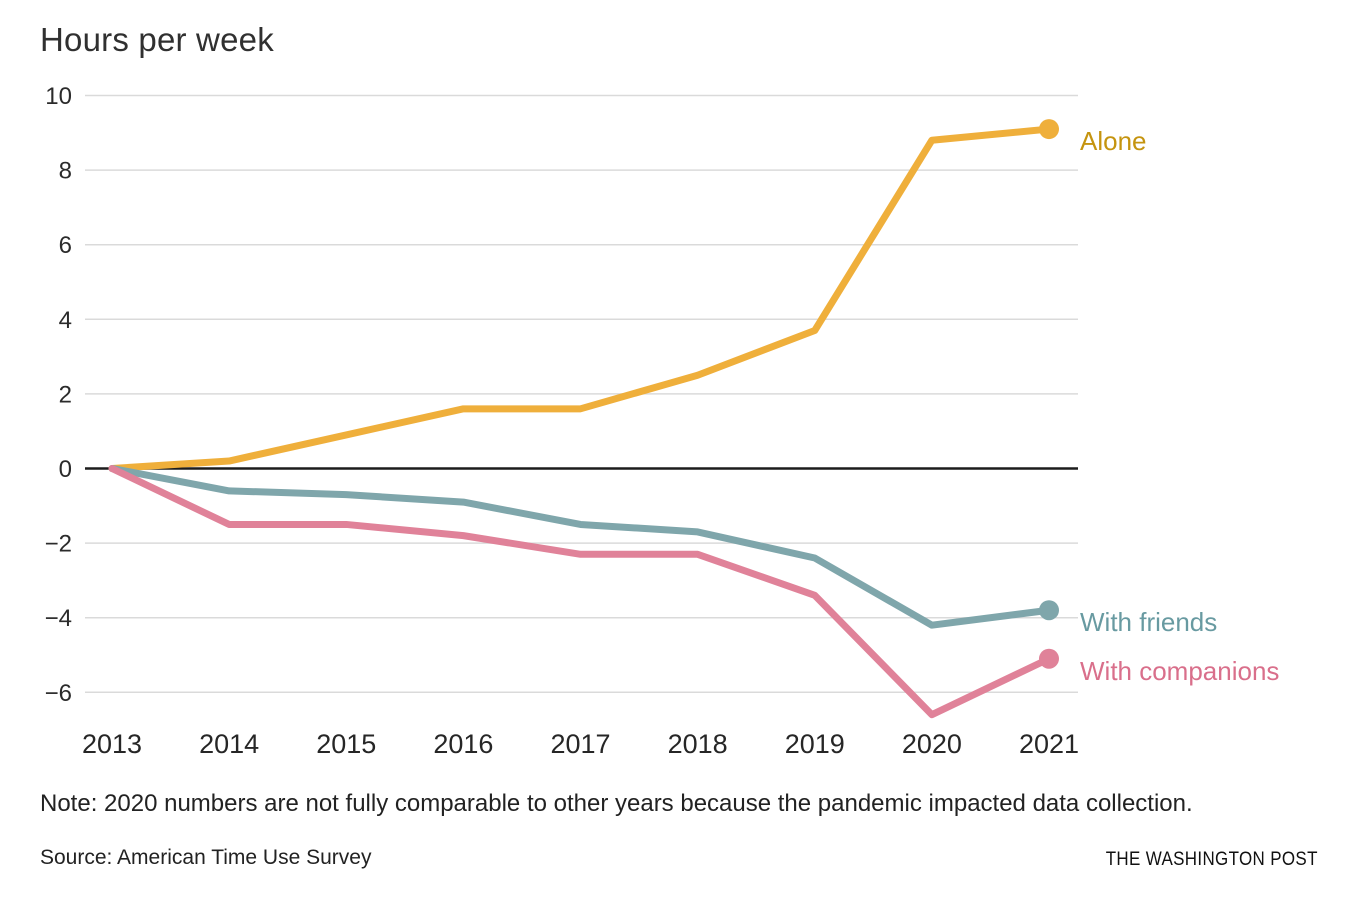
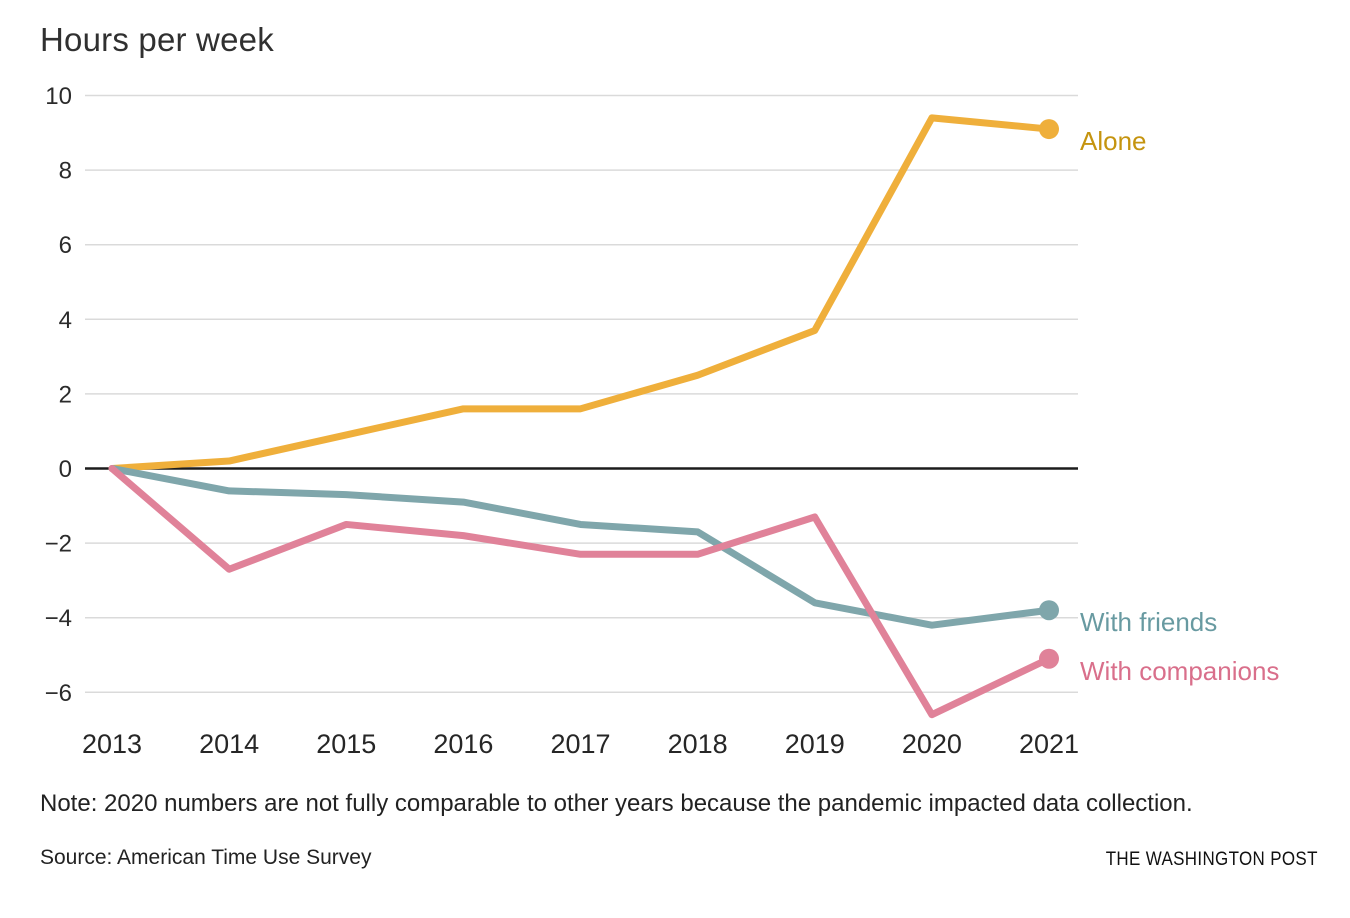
With companions/2014: -1.5 -> -2.7
With friends/2019: -2.4 -> -3.6
With companions/2019: -3.4 -> -1.3
Alone/2020: 8.8 -> 9.4
